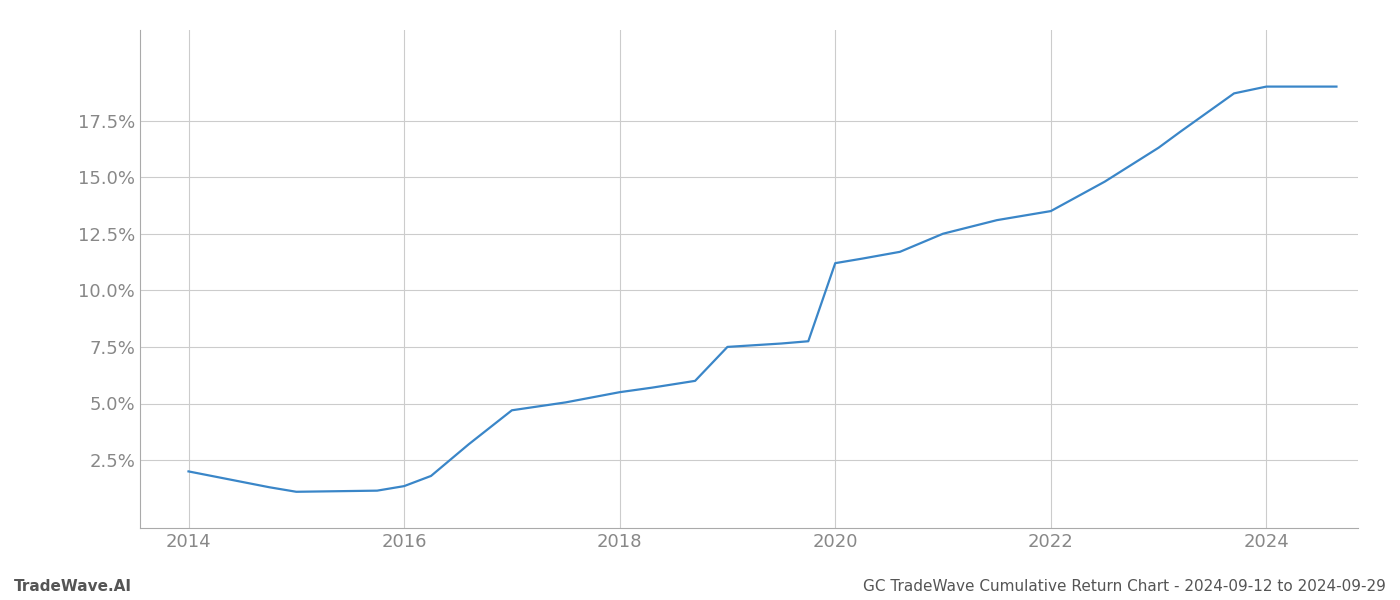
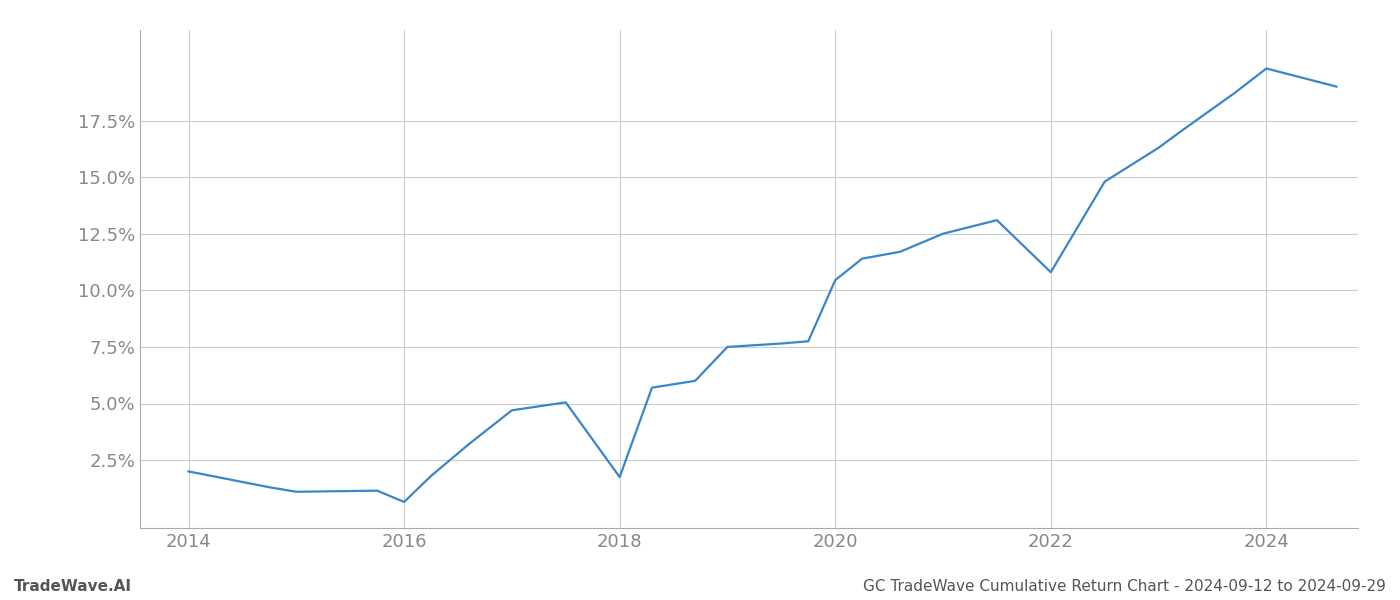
2016: 1.35% -> 0.65%
2018: 5.50% -> 1.75%
2020: 11.20% -> 10.45%
2022: 13.50% -> 10.80%
2024: 19.00% -> 19.80%
